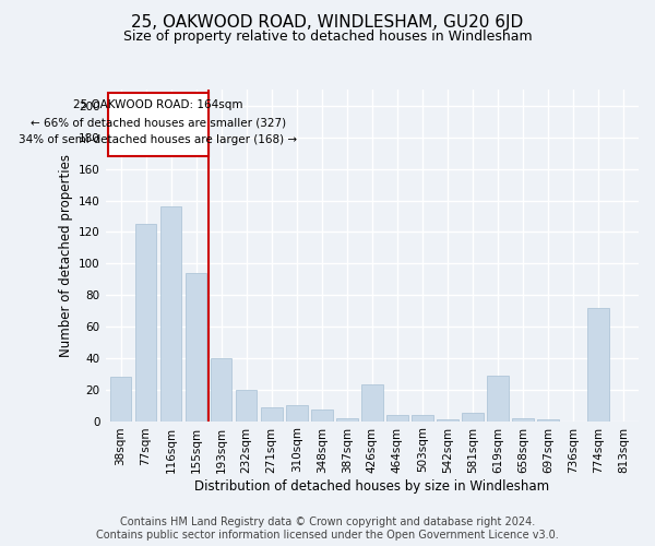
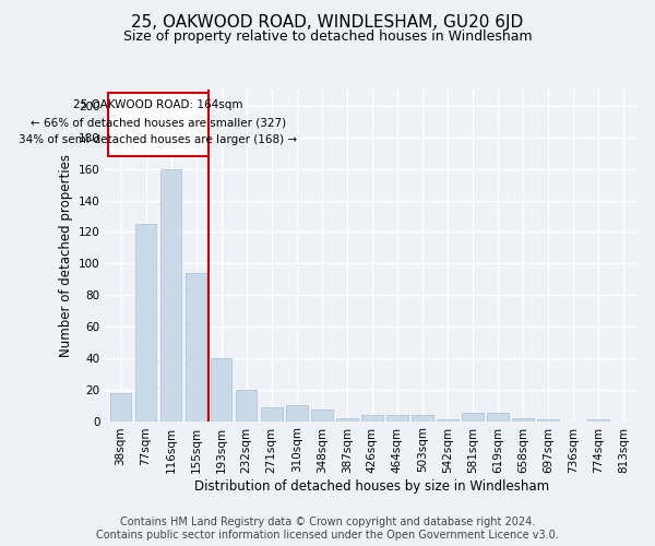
38sqm: 28 -> 18
116sqm: 136 -> 160
426sqm: 23 -> 4
619sqm: 29 -> 5
774sqm: 72 -> 1
